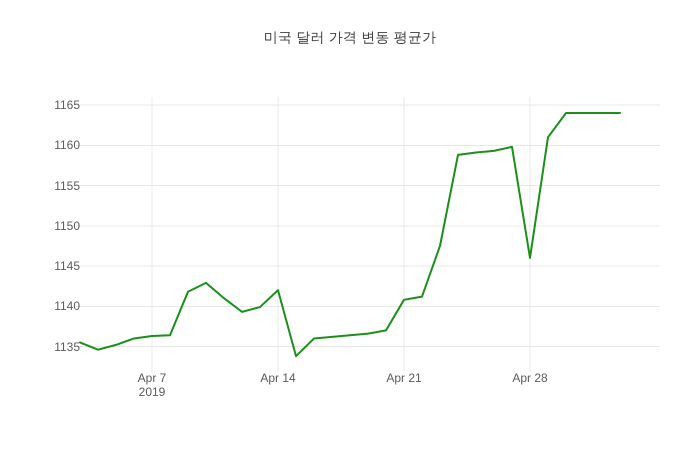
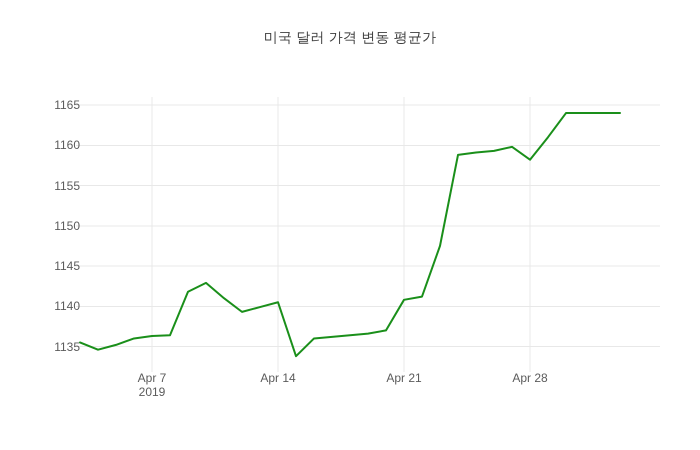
Apr 14: 1142 -> 1140
Apr 28: 1146 -> 1158
